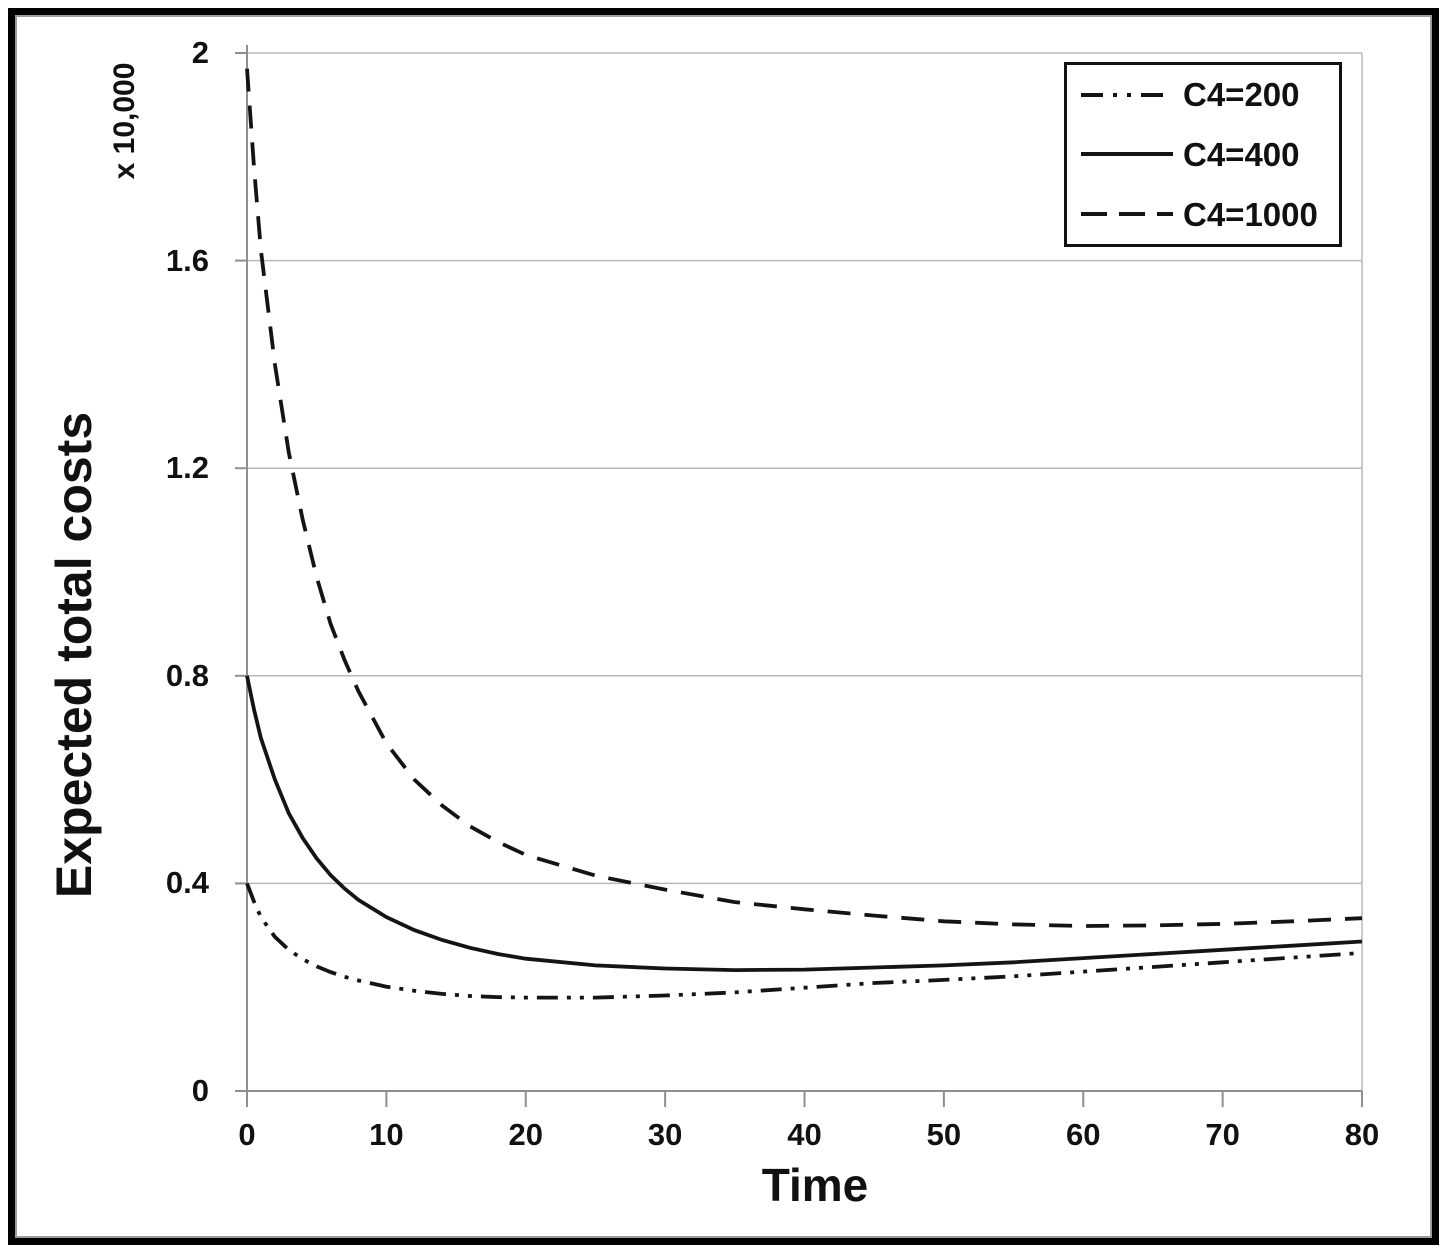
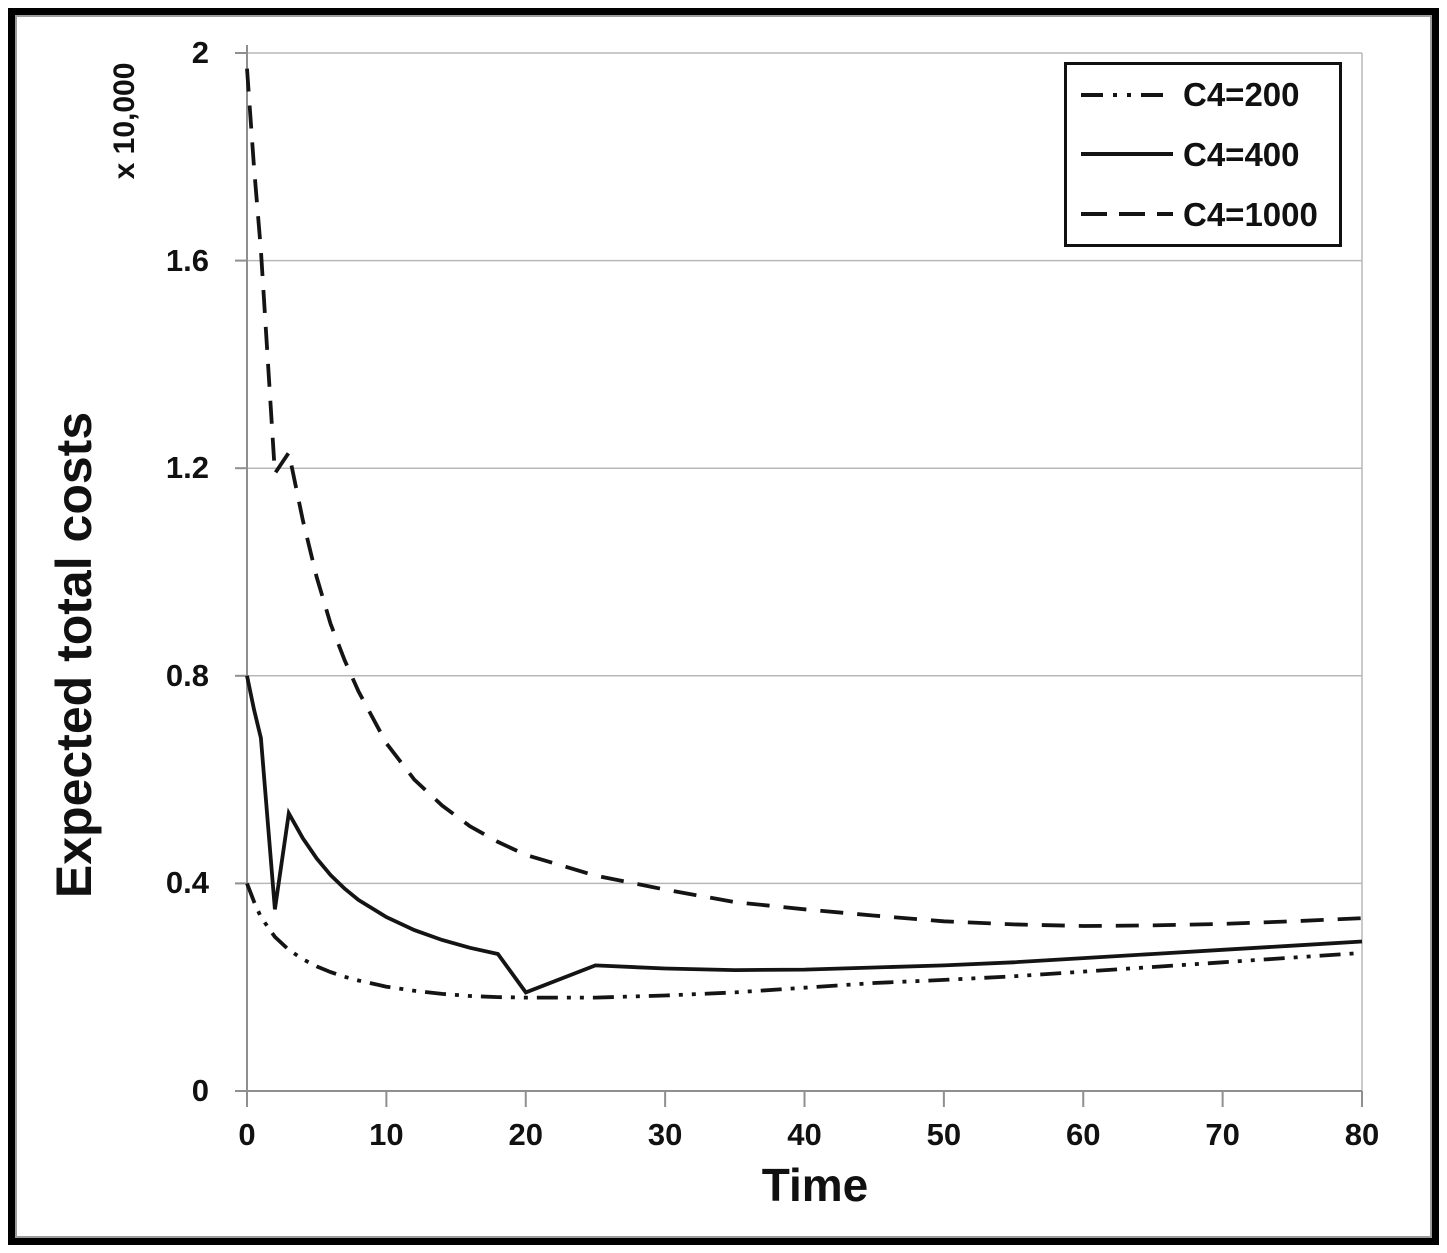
C4=400/2: 0.60 -> 0.35
C4=1000/2: 1.40 -> 1.19
C4=400/20: 0.26 -> 0.19
